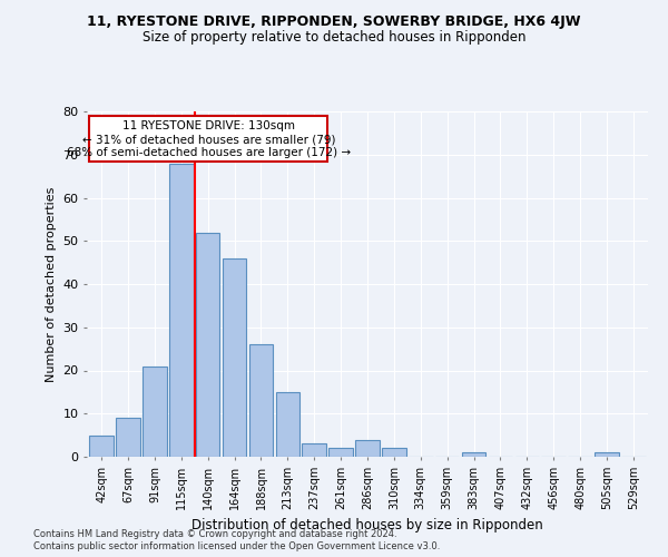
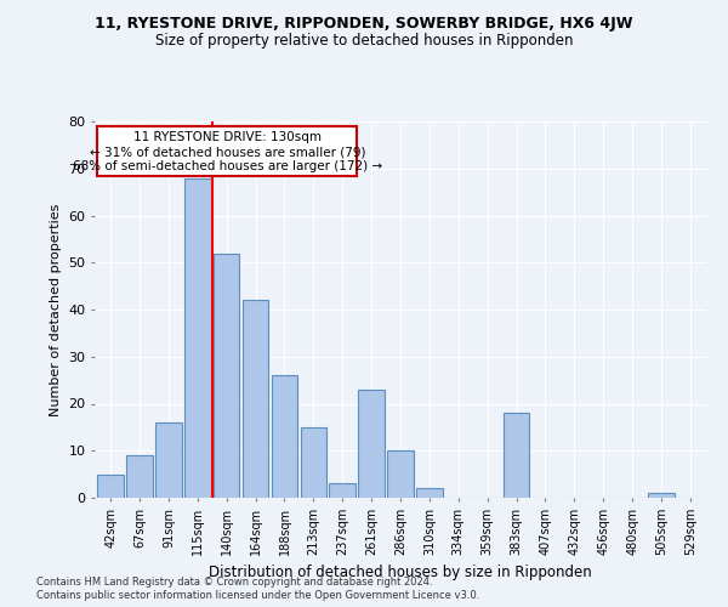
91sqm: 21 -> 16
164sqm: 46 -> 42
261sqm: 2 -> 23
286sqm: 4 -> 10
383sqm: 1 -> 18
